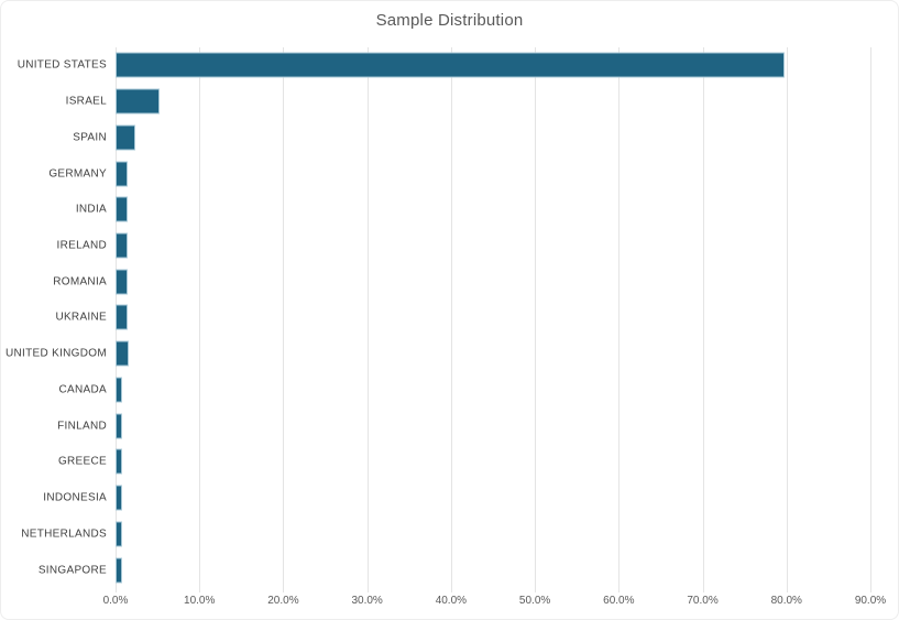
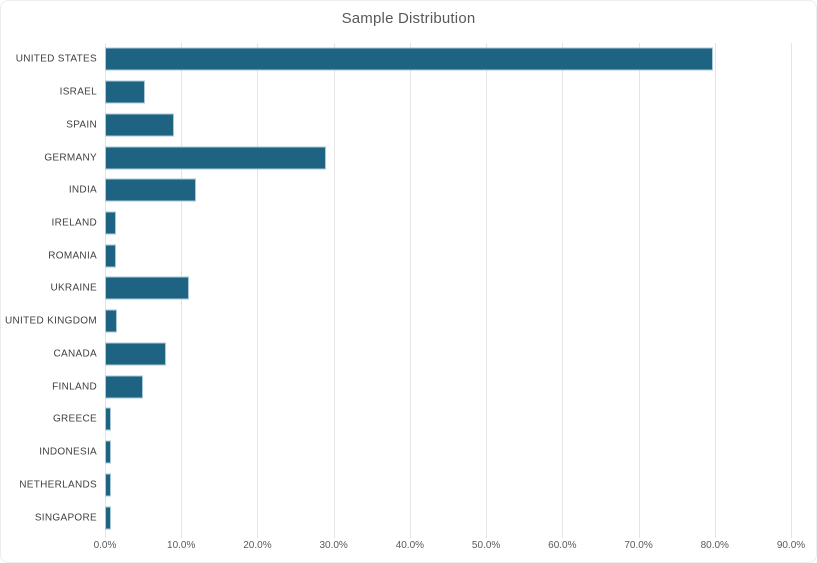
SPAIN: 2% -> 9%
GERMANY: 2% -> 29%
INDIA: 2% -> 12%
UKRAINE: 2% -> 11%
CANADA: 1% -> 8%
FINLAND: 1% -> 5%
